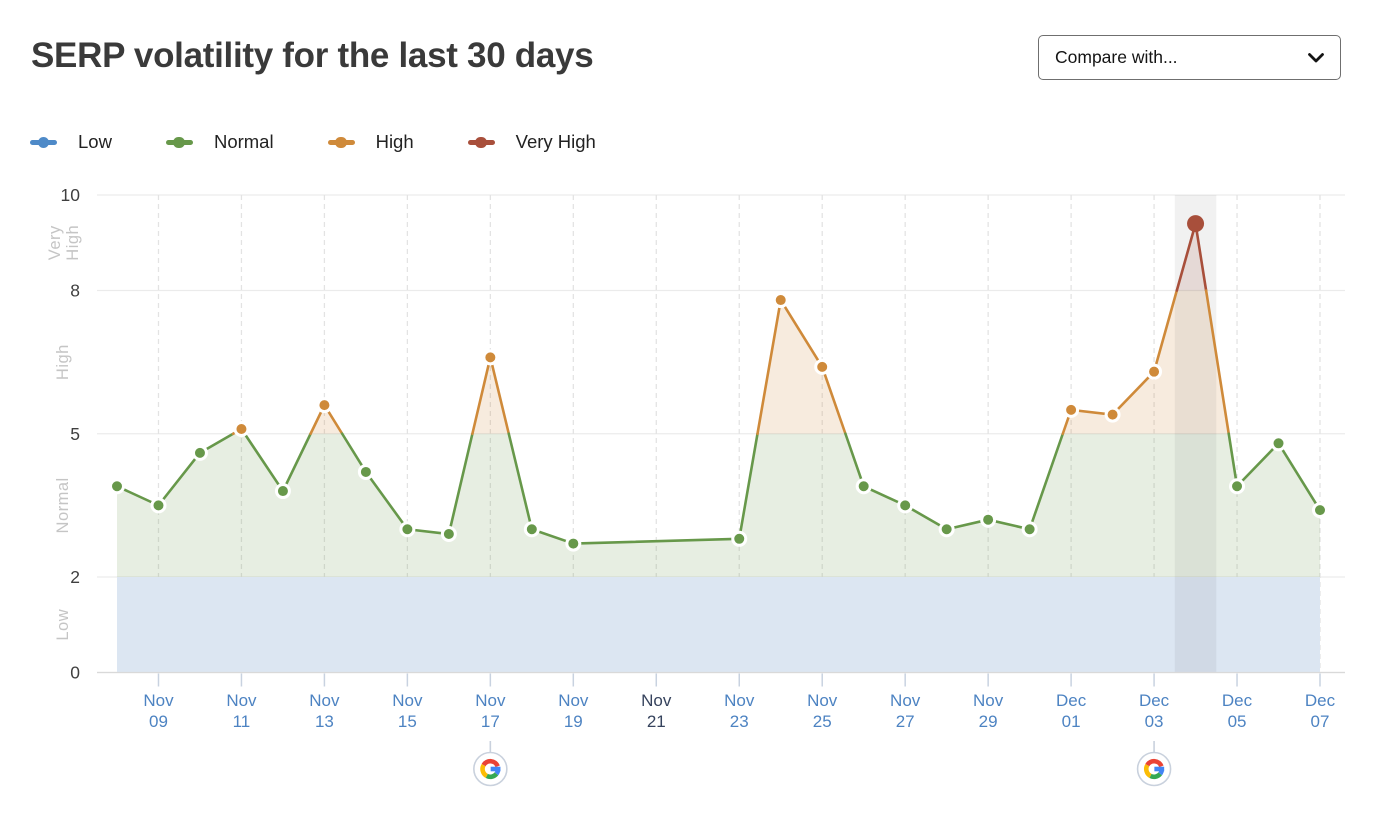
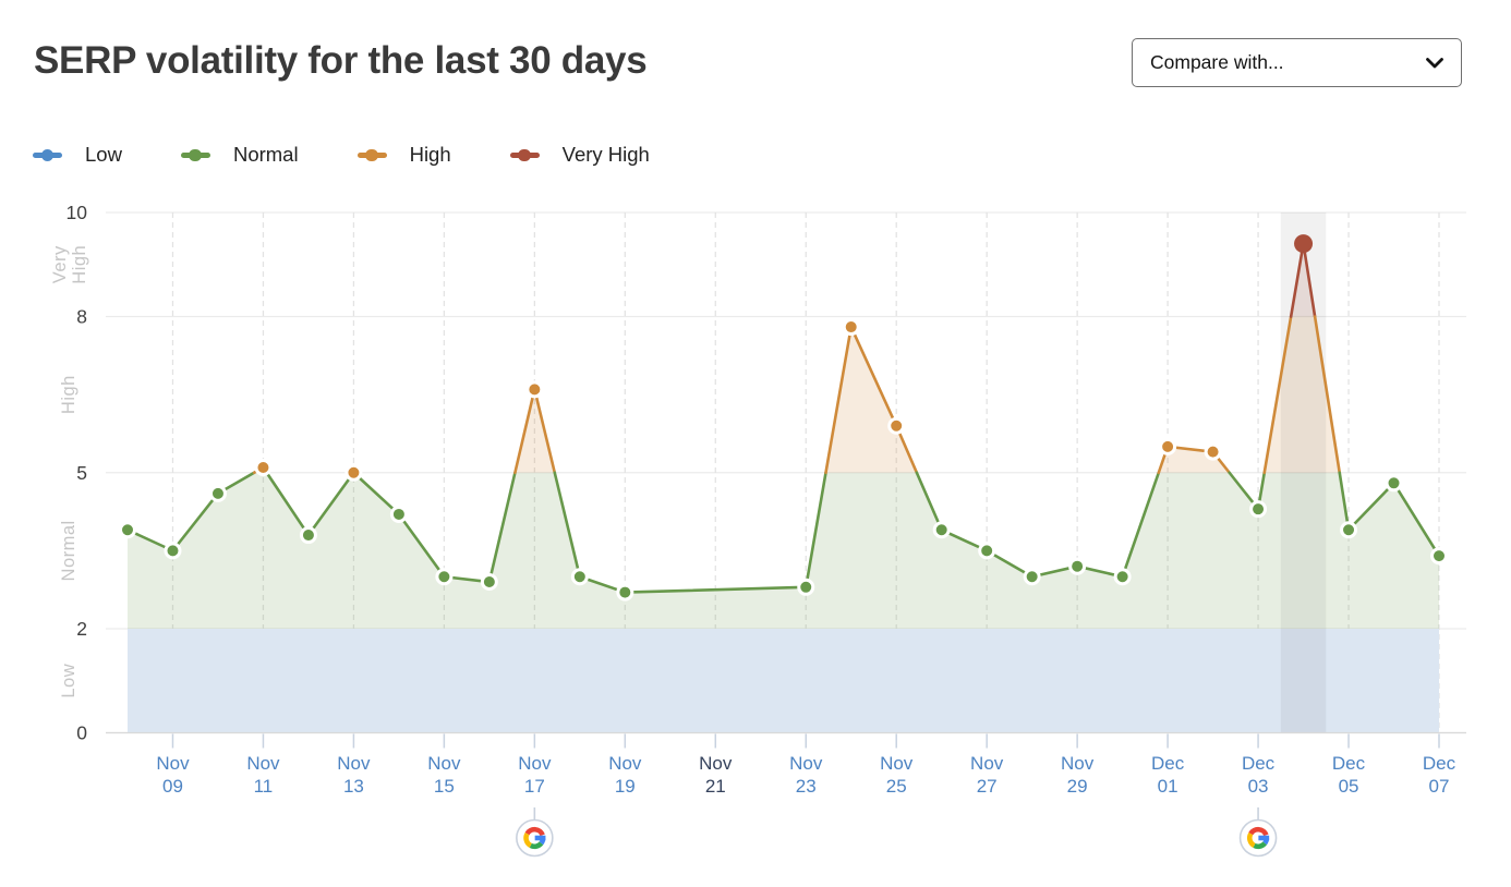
Nov 13: 5.6 -> 5.0
Nov 25: 6.4 -> 5.9
Dec 03: 6.3 -> 4.3
